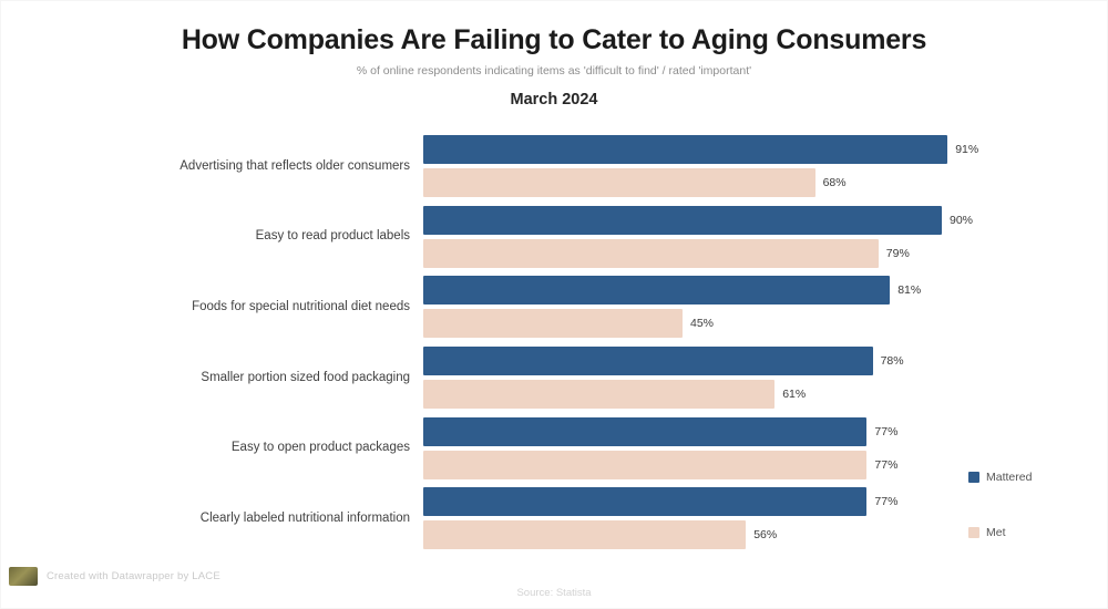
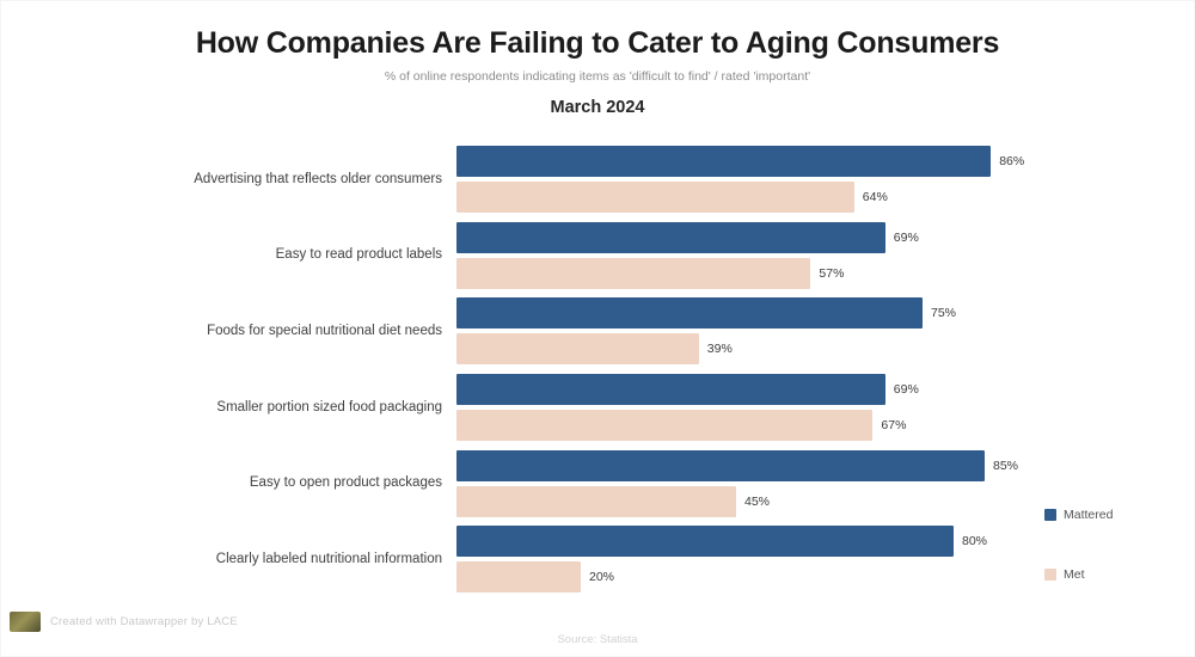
Mattered/Advertising that reflects older consumers: 91% -> 86%
Met/Advertising that reflects older consumers: 68% -> 64%
Mattered/Easy to read product labels: 90% -> 69%
Met/Easy to read product labels: 79% -> 57%
Mattered/Foods for special nutritional diet needs: 81% -> 75%
Met/Foods for special nutritional diet needs: 45% -> 39%
Mattered/Smaller portion sized food packaging: 78% -> 69%
Met/Smaller portion sized food packaging: 61% -> 67%
Mattered/Easy to open product packages: 77% -> 85%
Met/Easy to open product packages: 77% -> 45%
Mattered/Clearly labeled nutritional information: 77% -> 80%
Met/Clearly labeled nutritional information: 56% -> 20%
